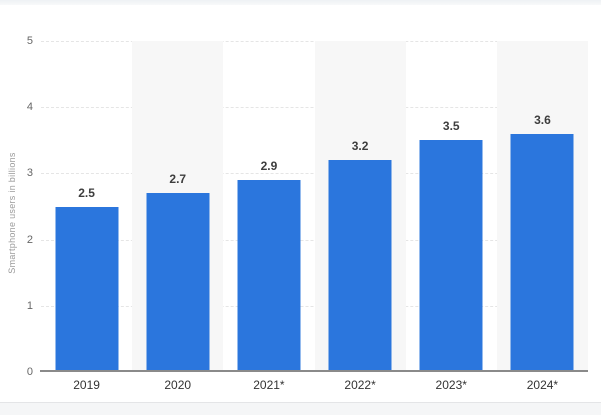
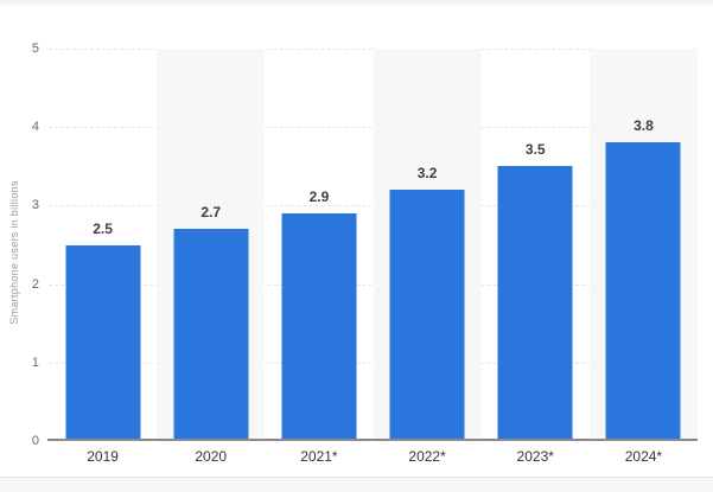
2024*: 3.6 -> 3.8
